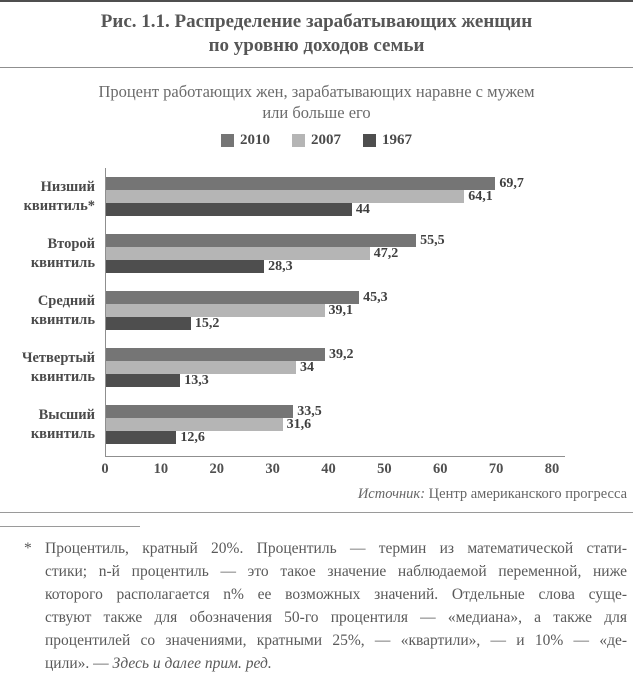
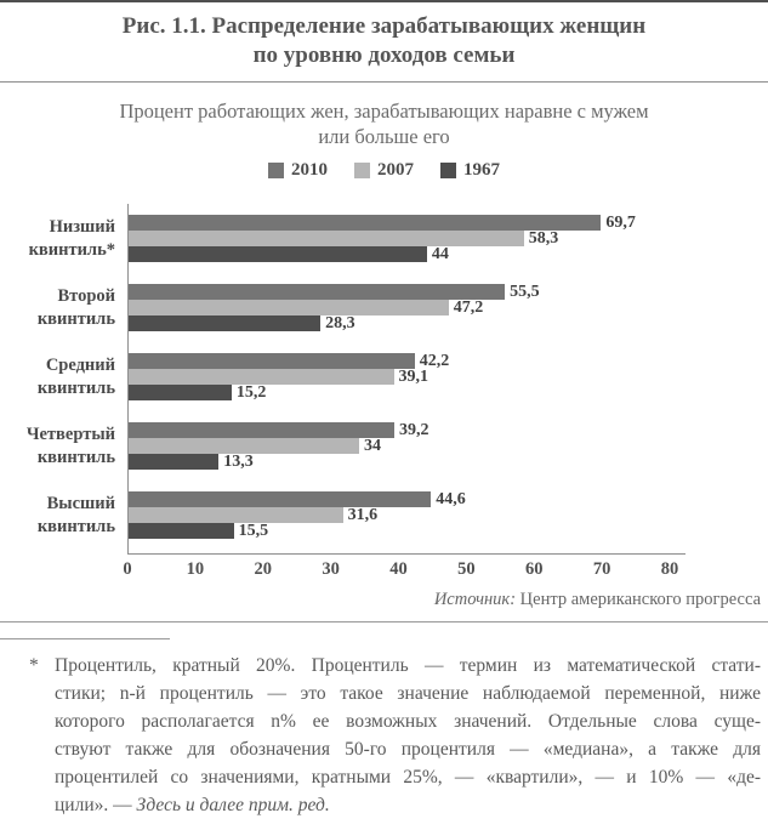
2007/Низший квинтиль*: 64,1 -> 58,3
2010/Средний квинтиль: 45,3 -> 42,2
2010/Высший квинтиль: 33,5 -> 44,6
1967/Высший квинтиль: 12,6 -> 15,5
